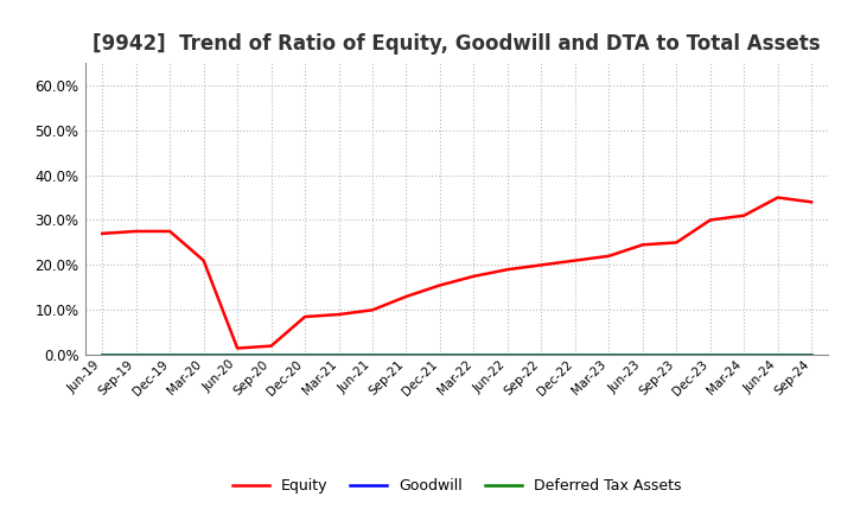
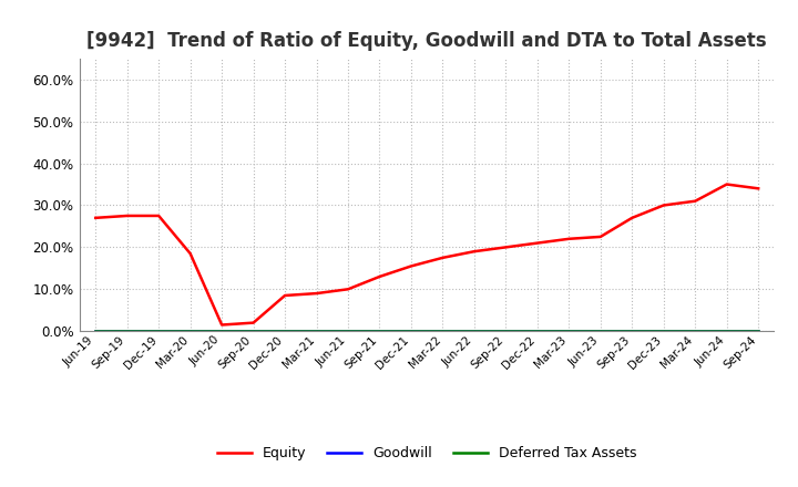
Equity/Mar-20: 21.0% -> 18.5%
Equity/Jun-23: 24.5% -> 22.5%
Equity/Sep-23: 25.0% -> 27.0%
